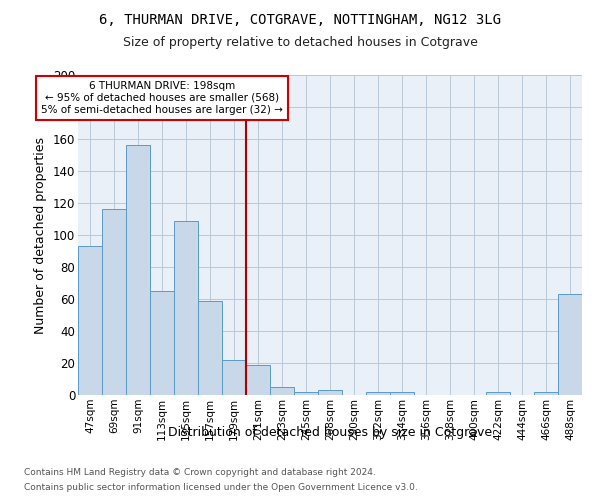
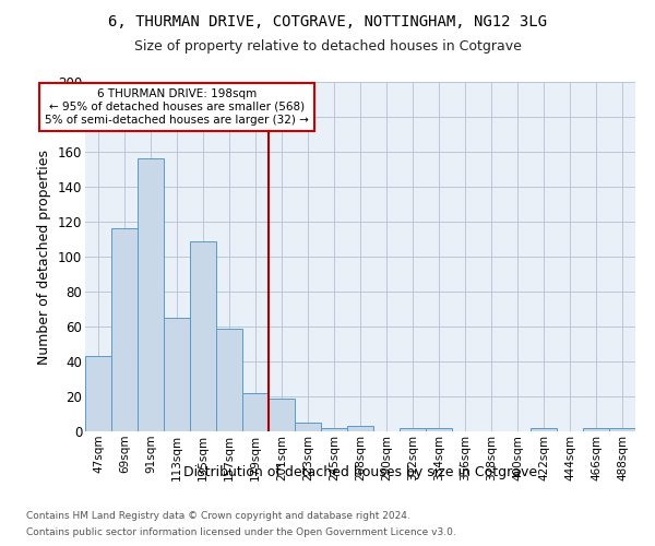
47sqm: 93 -> 43
488sqm: 63 -> 2
